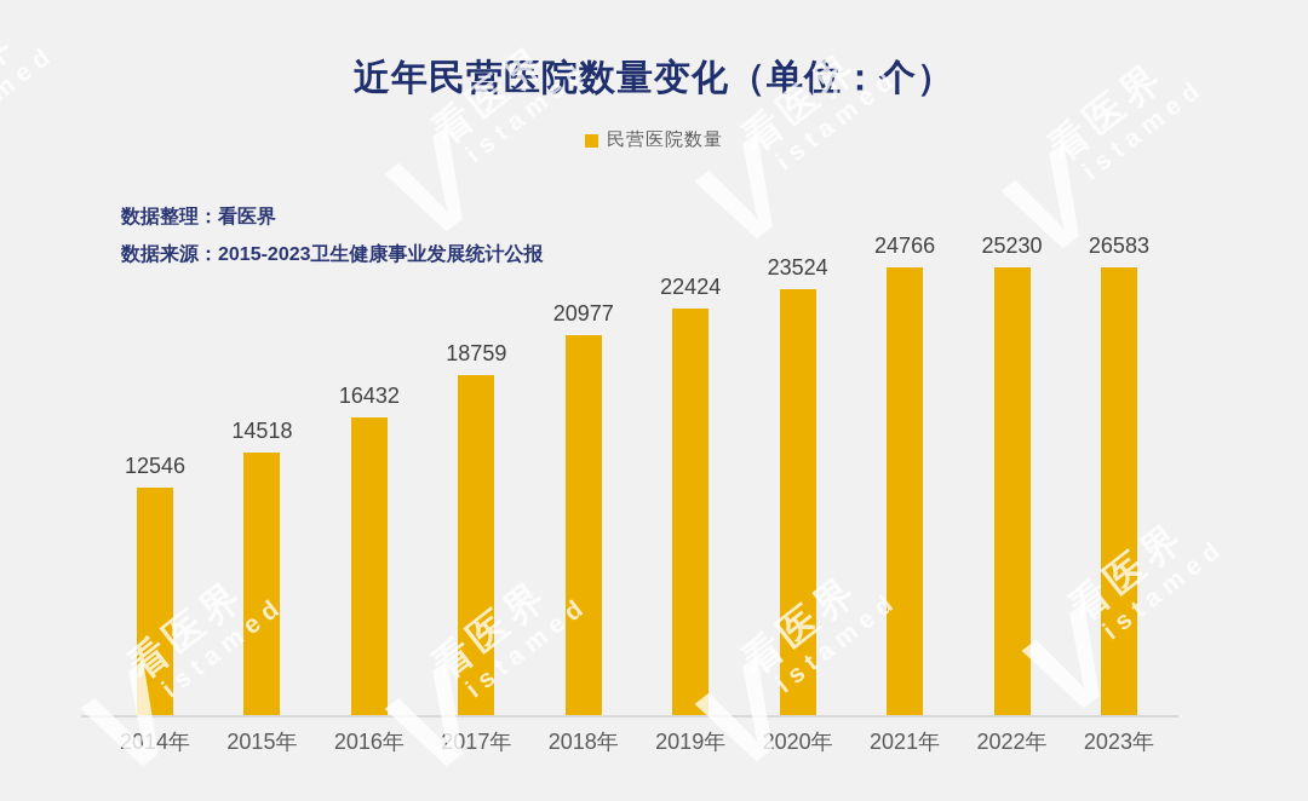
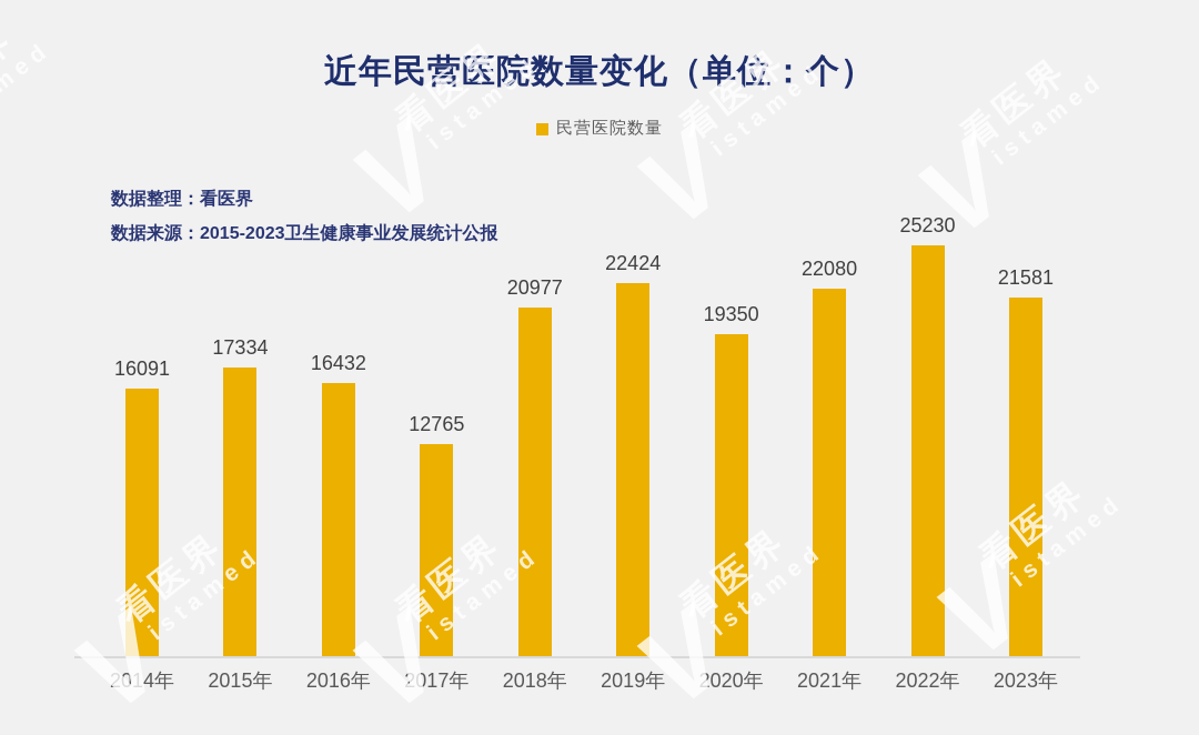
2014年: 12546 -> 16091
2015年: 14518 -> 17334
2017年: 18759 -> 12765
2020年: 23524 -> 19350
2021年: 24766 -> 22080
2023年: 26583 -> 21581
